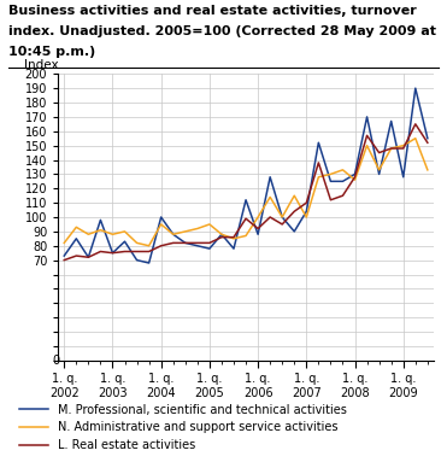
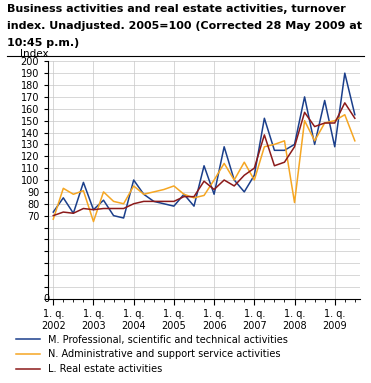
N. Administrative and support service activities/1. q. 2002: 82 -> 67
N. Administrative and support service activities/1. q. 2003: 88 -> 65
N. Administrative and support service activities/1. q. 2008: 126 -> 81
